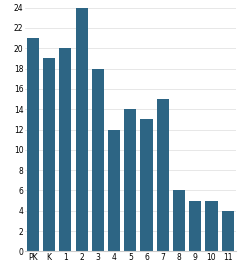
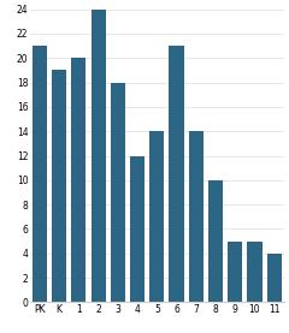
6: 13 -> 21
7: 15 -> 14
8: 6 -> 10
